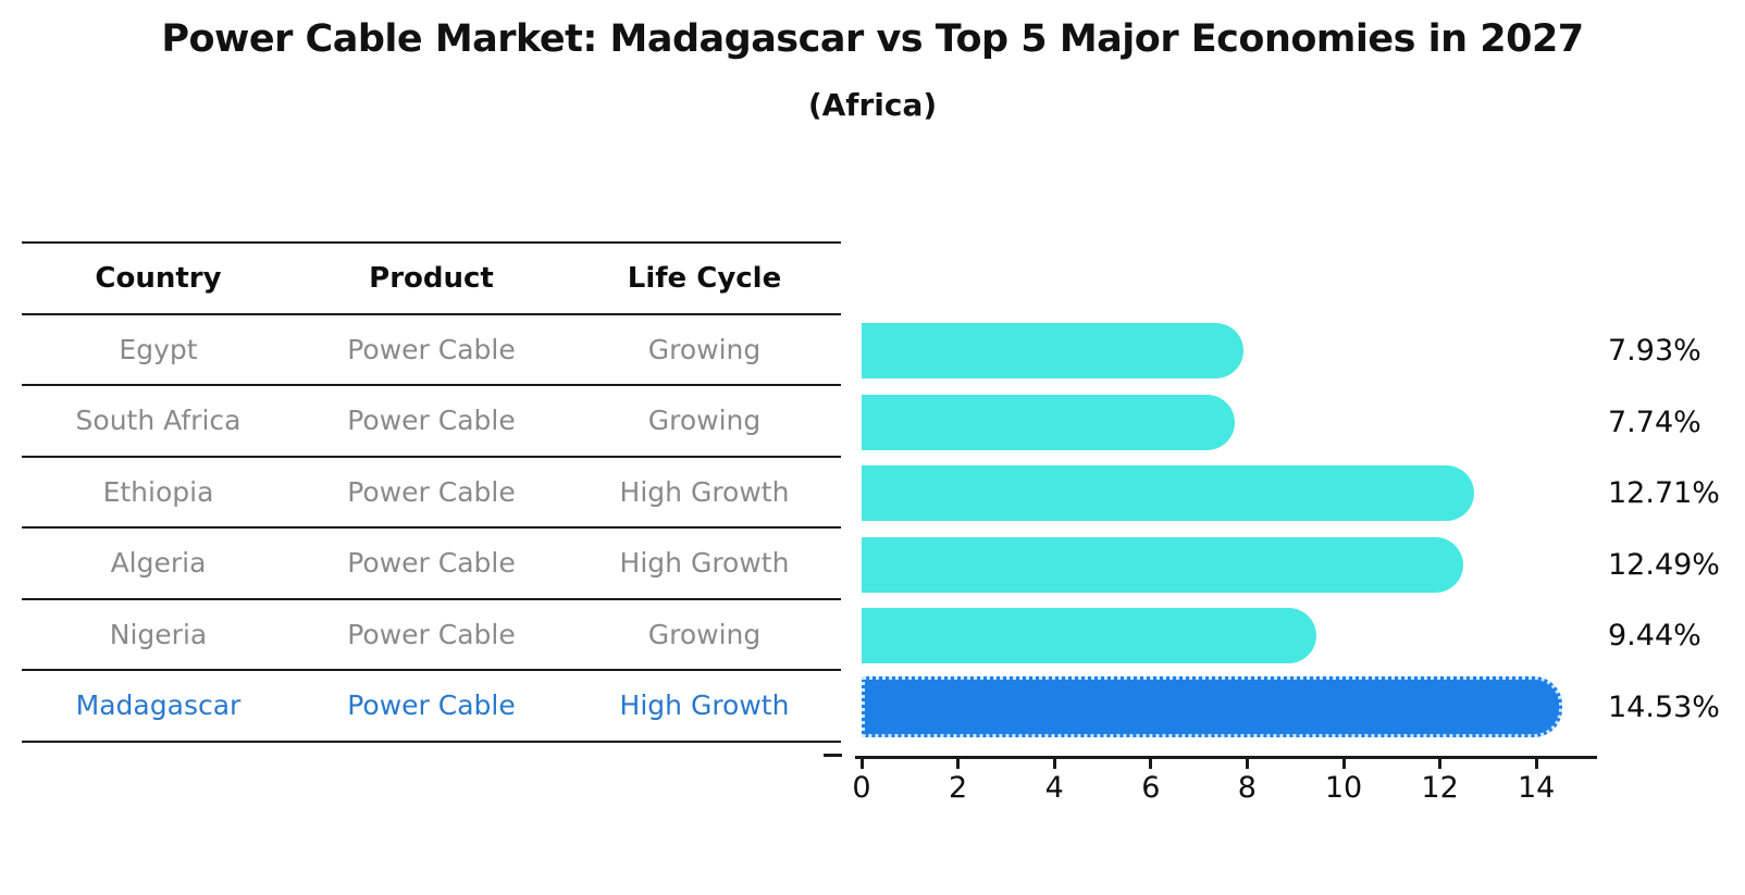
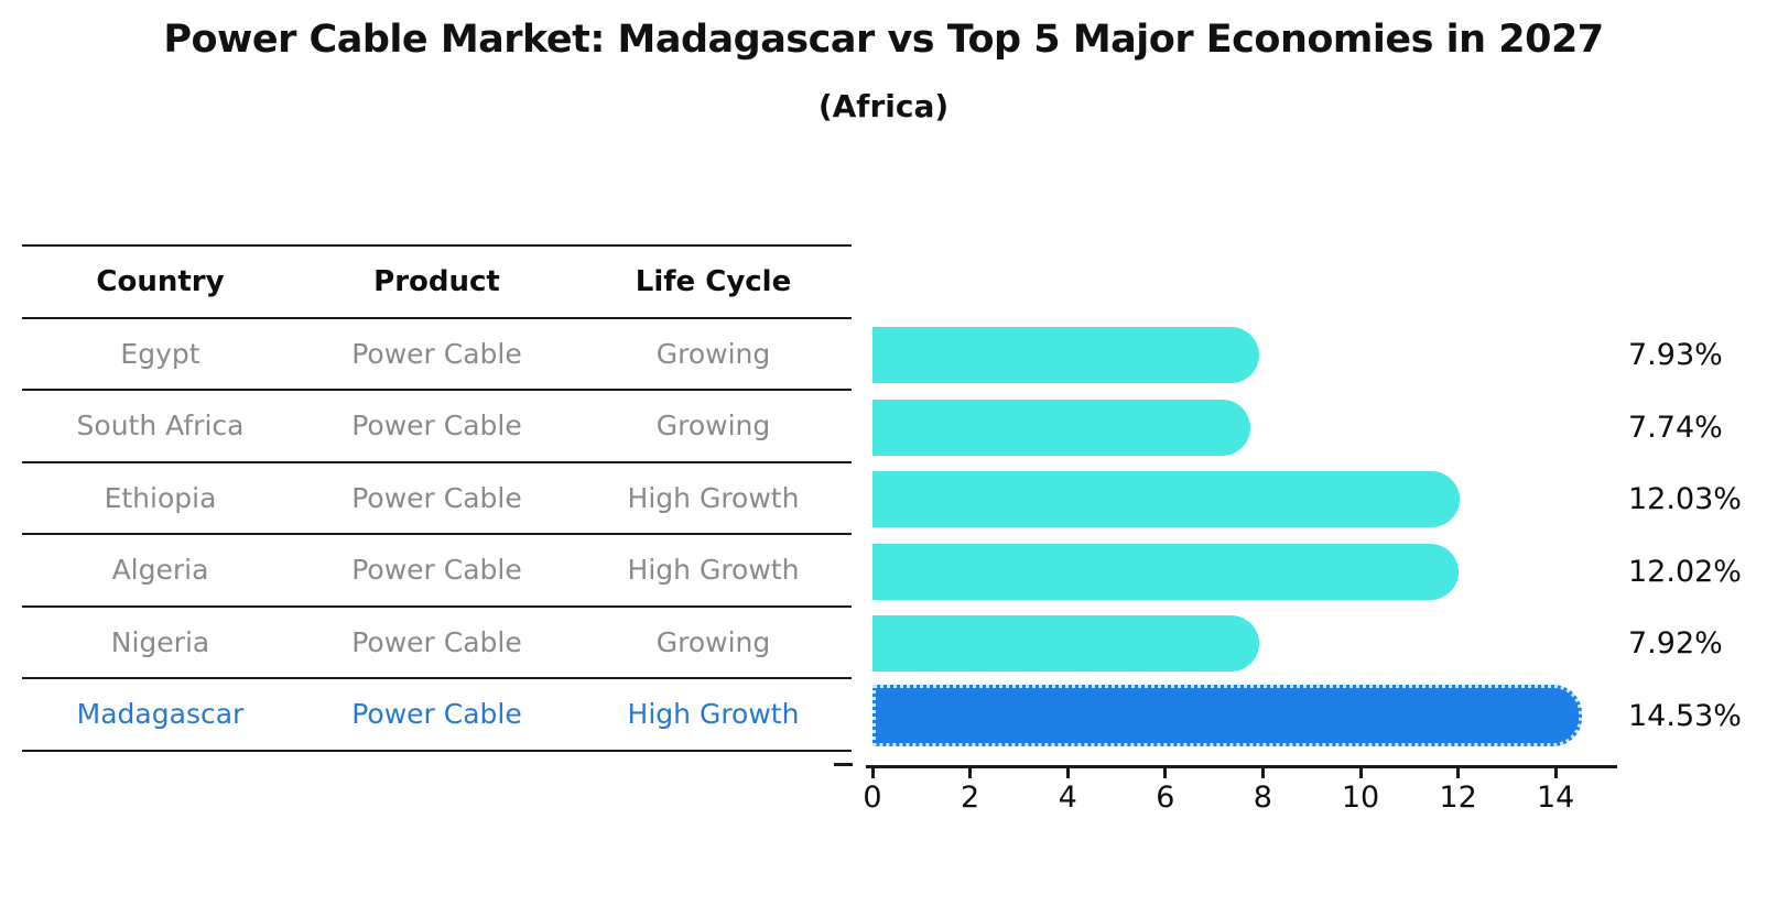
Ethiopia: 12.71% -> 12.03%
Algeria: 12.49% -> 12.02%
Nigeria: 9.44% -> 7.92%
